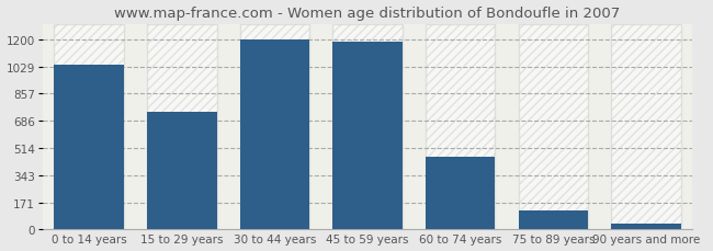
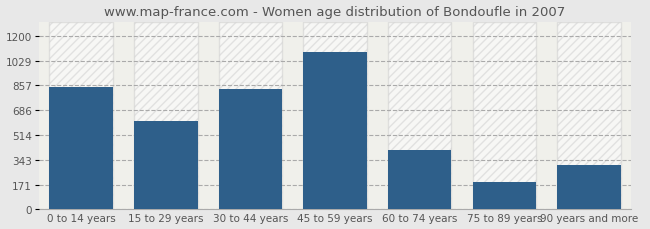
0 to 14 years: 1040 -> 850
15 to 29 years: 740 -> 610
30 to 44 years: 1200 -> 830
45 to 59 years: 1180 -> 1090
60 to 74 years: 460 -> 410
75 to 89 years: 120 -> 190
90 years and more: 40 -> 310
